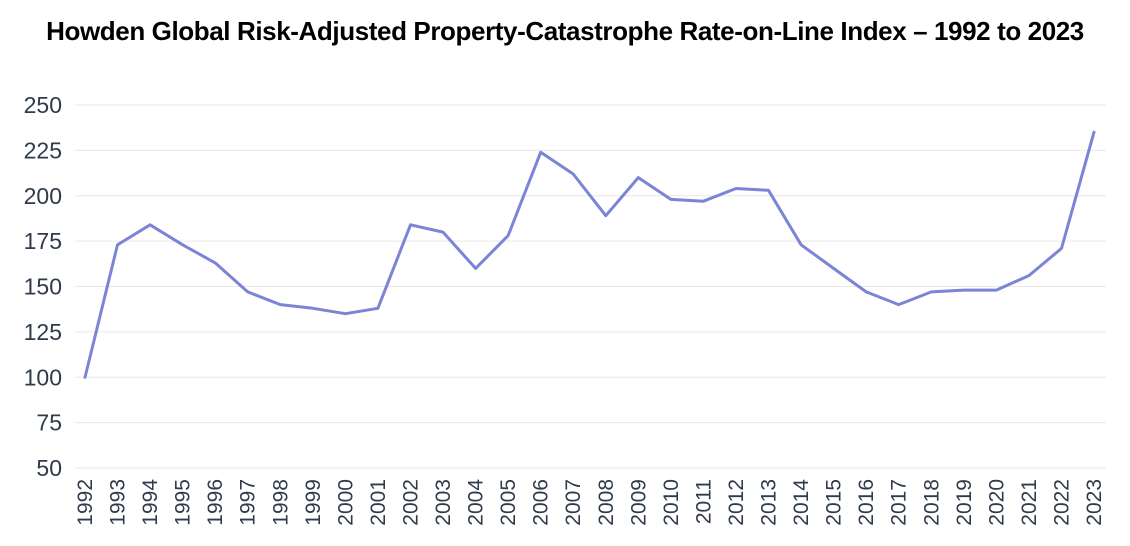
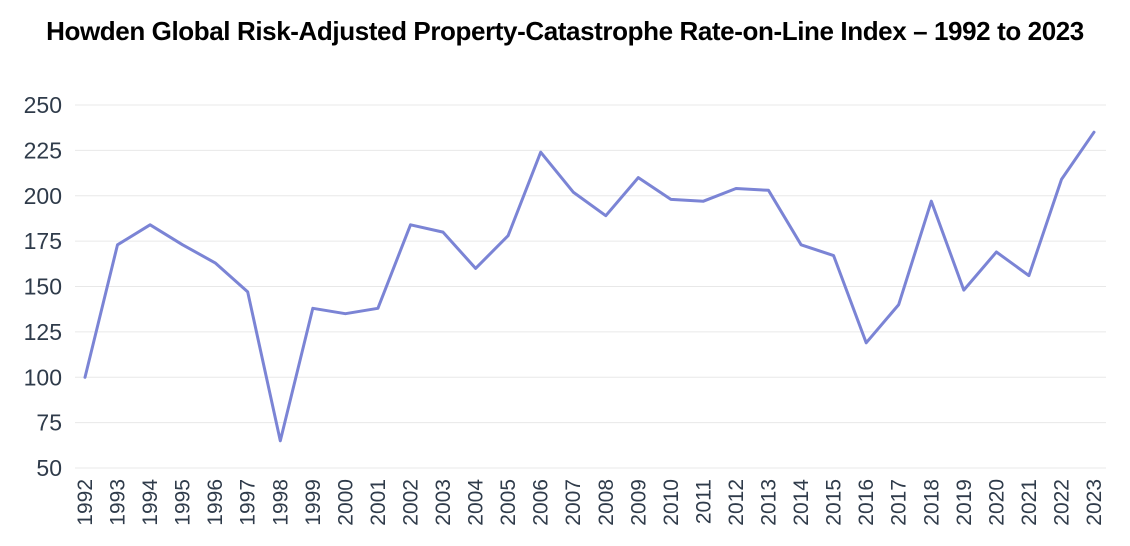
1998: 140 -> 65
2007: 212 -> 202
2015: 160 -> 167
2016: 147 -> 119
2018: 147 -> 197
2020: 148 -> 169
2022: 171 -> 209
